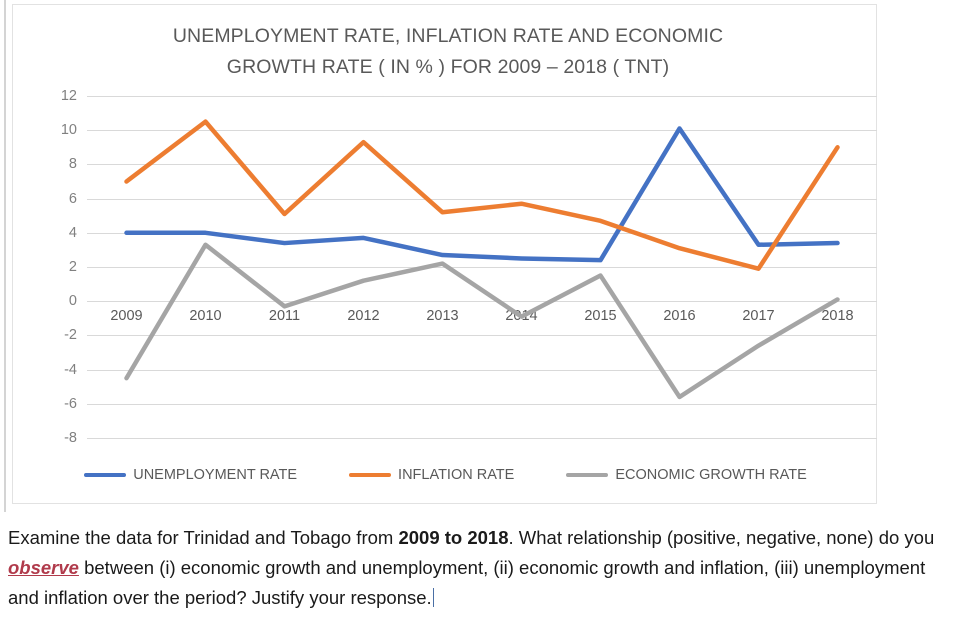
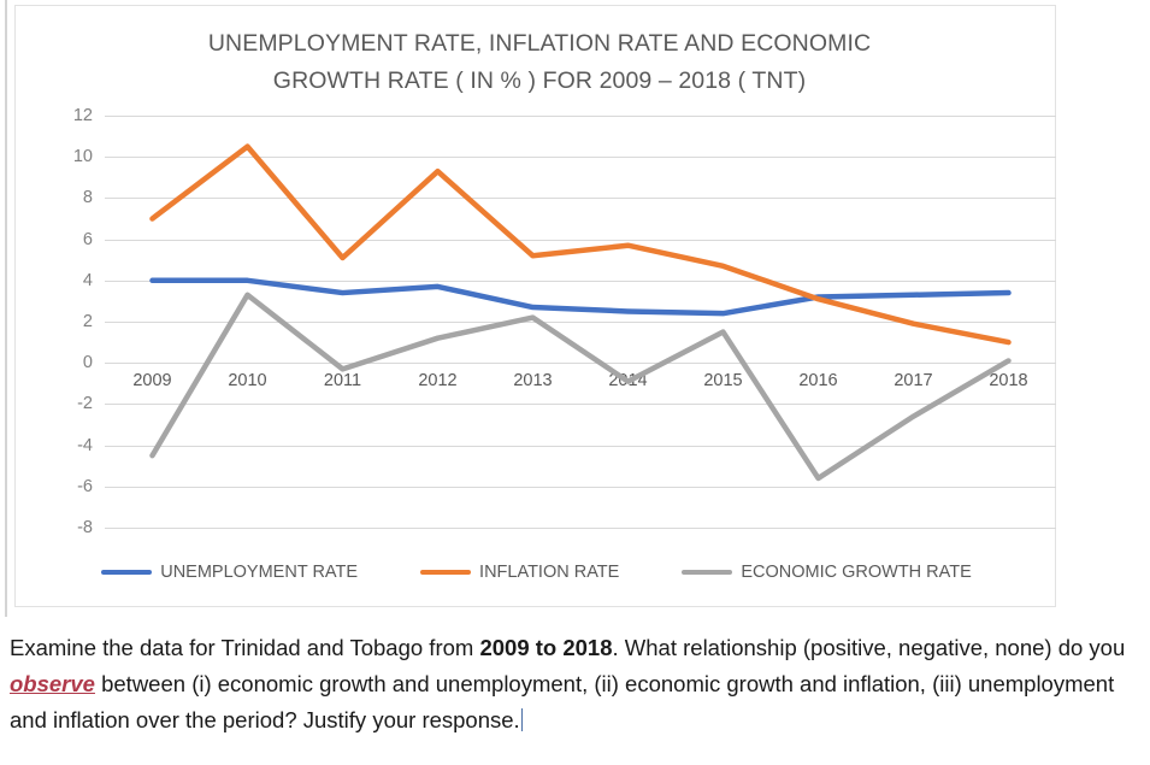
UNEMPLOYMENT RATE/2016: 10.1 -> 3.2
INFLATION RATE/2018: 9.0 -> 1.0
